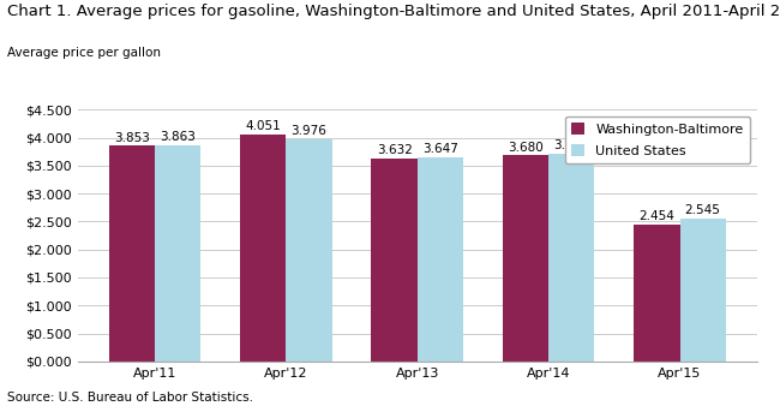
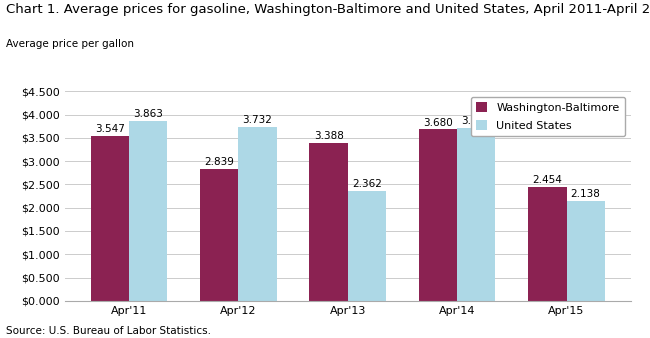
Washington-Baltimore/Apr'11: 3.853 -> 3.547
Washington-Baltimore/Apr'12: 4.051 -> 2.839
United States/Apr'12: 3.976 -> 3.732
Washington-Baltimore/Apr'13: 3.632 -> 3.388
United States/Apr'13: 3.647 -> 2.362
United States/Apr'15: 2.545 -> 2.138
